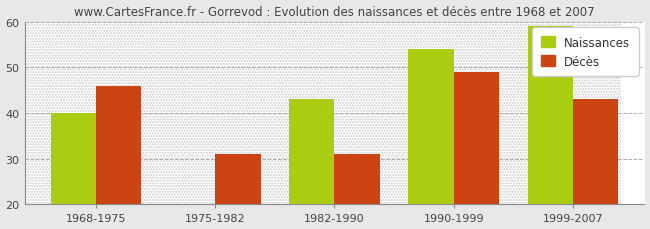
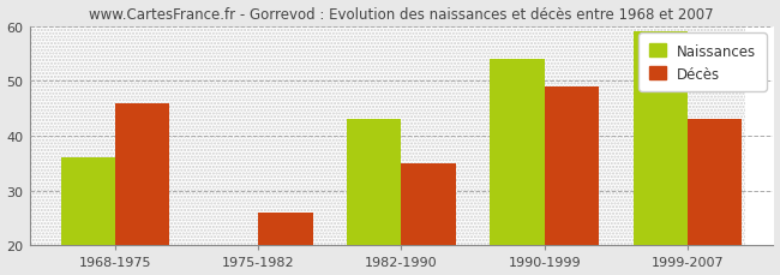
Naissances/1968-1975: 40 -> 36
Décès/1975-1982: 31 -> 26
Décès/1982-1990: 31 -> 35
